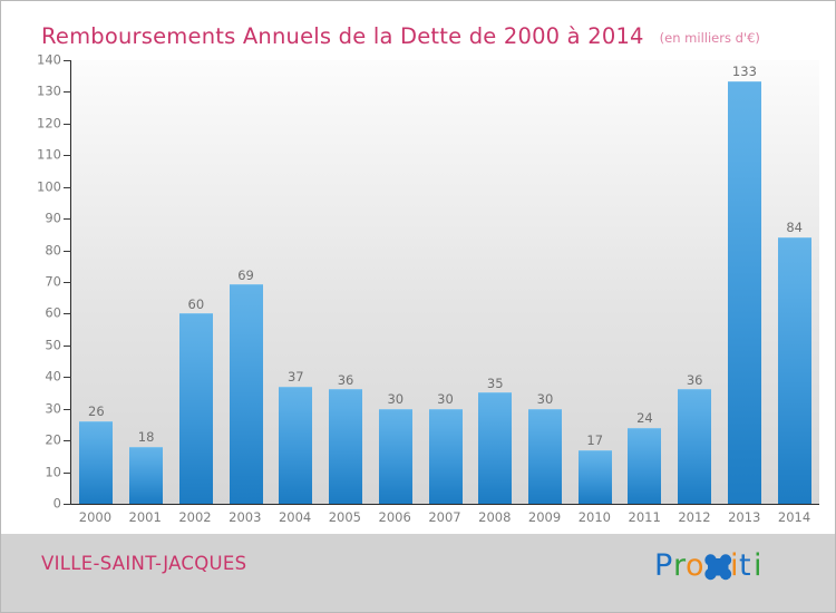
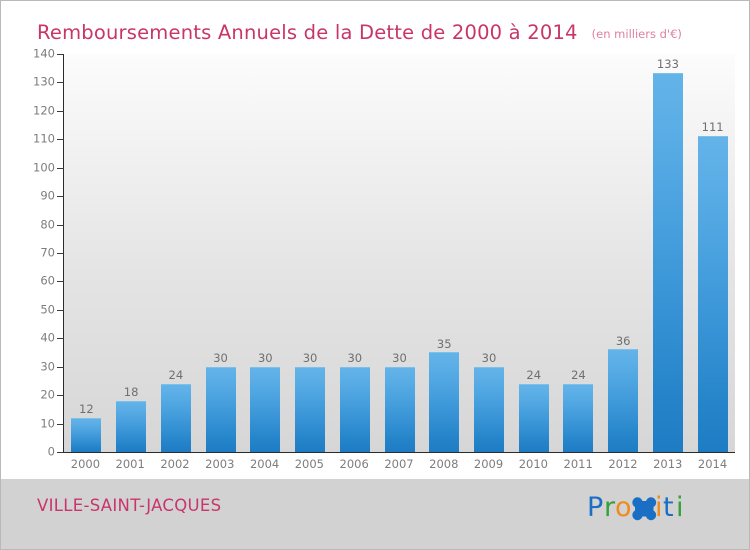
2000: 26 -> 12
2002: 60 -> 24
2003: 69 -> 30
2004: 37 -> 30
2005: 36 -> 30
2010: 17 -> 24
2014: 84 -> 111
